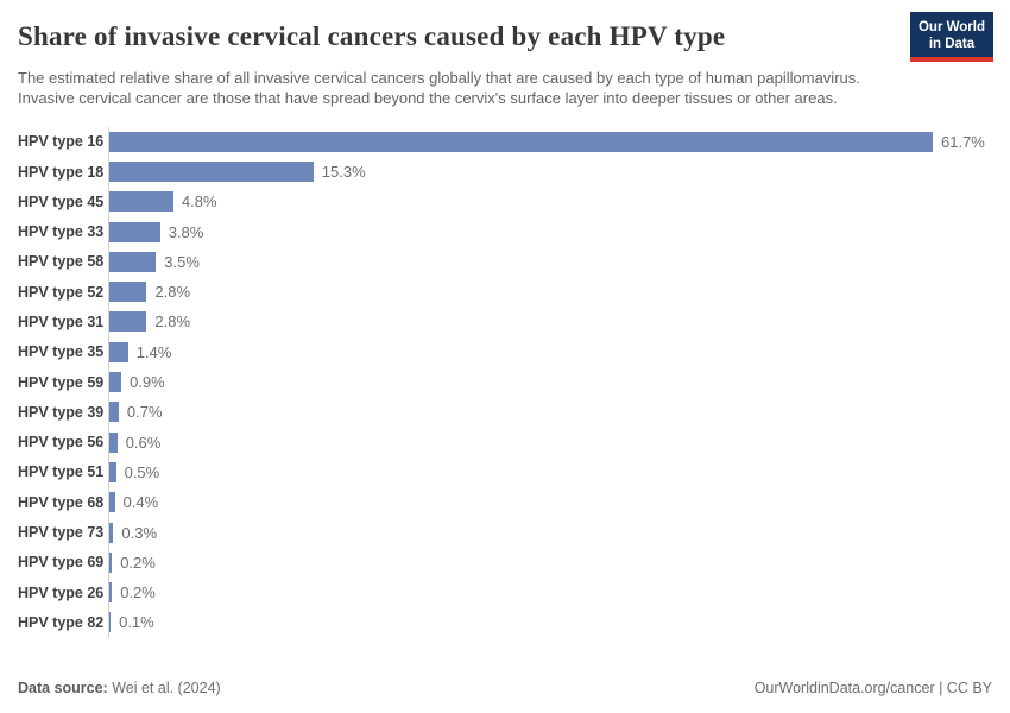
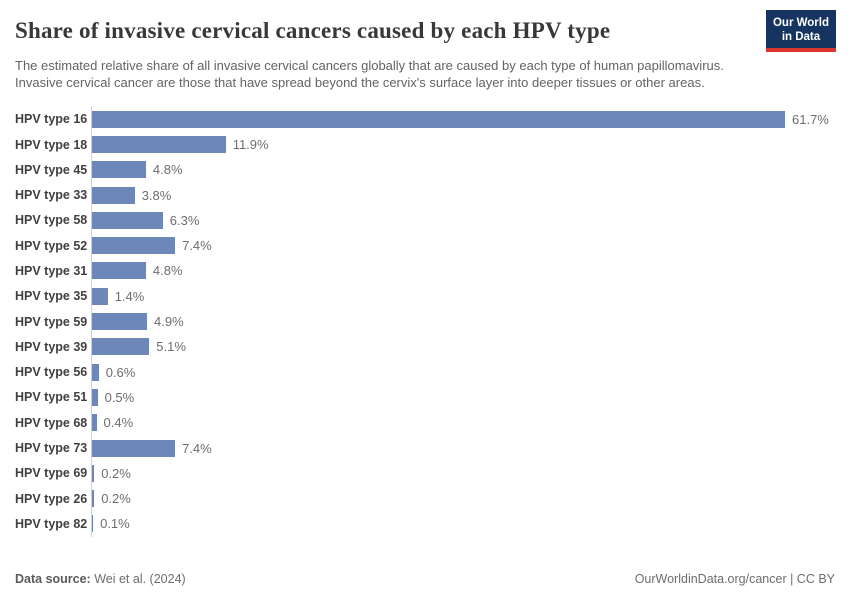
HPV type 18: 15.3% -> 11.9%
HPV type 58: 3.5% -> 6.3%
HPV type 52: 2.8% -> 7.4%
HPV type 31: 2.8% -> 4.8%
HPV type 59: 0.9% -> 4.9%
HPV type 39: 0.7% -> 5.1%
HPV type 73: 0.3% -> 7.4%
